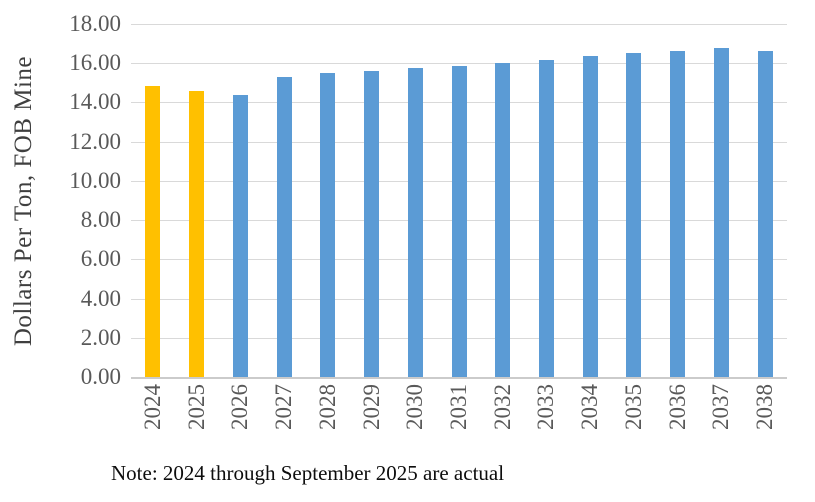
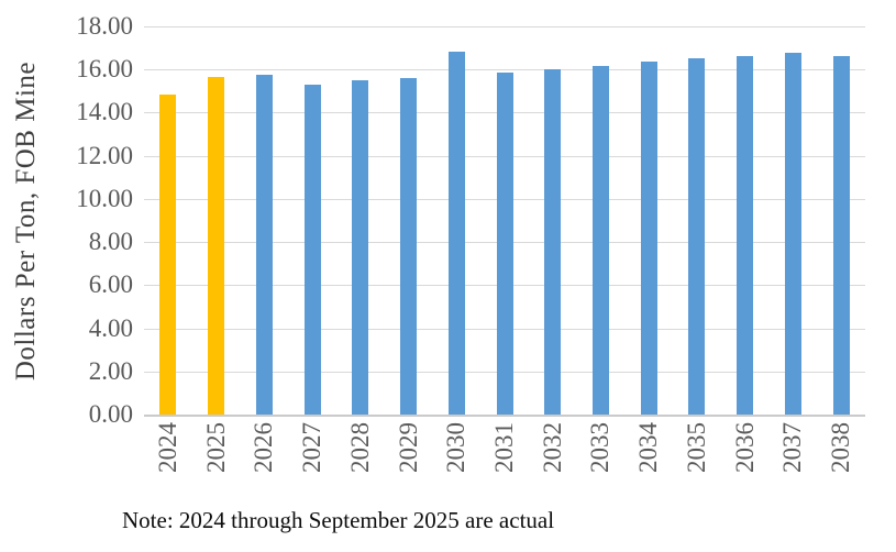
2025: 14.6 -> 15.7
2026: 14.4 -> 15.8
2030: 15.8 -> 16.9
